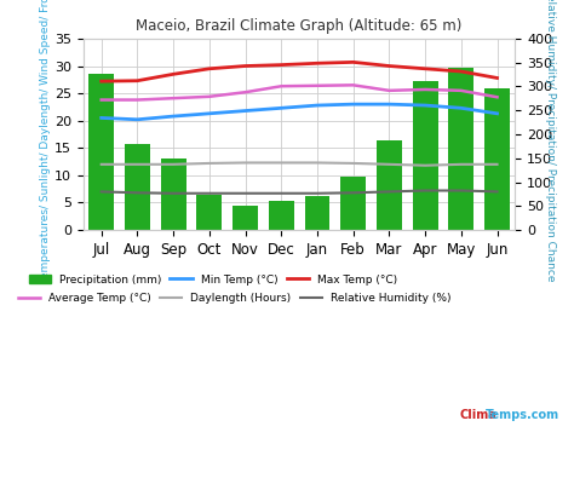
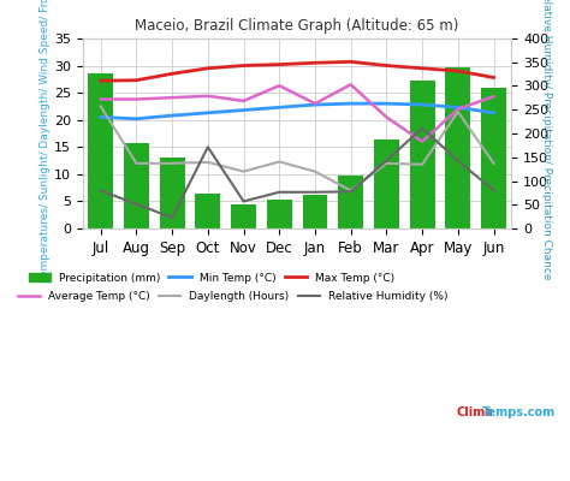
Daylength (Hours)/Jul: 12.0 -> 22.5
Relative Humidity (%)/Aug: 6.8 -> 4.5
Relative Humidity (%)/Sep: 6.7 -> 2.0
Relative Humidity (%)/Oct: 6.7 -> 15.0
Average Temp (°C)/Nov: 25.2 -> 23.5
Daylength (Hours)/Nov: 12.3 -> 10.5
Relative Humidity (%)/Nov: 6.7 -> 5.0
Average Temp (°C)/Jan: 26.4 -> 23.0
Daylength (Hours)/Jan: 12.3 -> 10.5
Daylength (Hours)/Feb: 12.2 -> 7.0
Average Temp (°C)/Mar: 25.5 -> 20.5
Relative Humidity (%)/Mar: 7.0 -> 12.5
Average Temp (°C)/Apr: 25.7 -> 16.0
Relative Humidity (%)/Apr: 7.2 -> 18.5
Average Temp (°C)/May: 25.5 -> 22.0
Daylength (Hours)/May: 12.0 -> 21.5
Relative Humidity (%)/May: 7.2 -> 12.5
